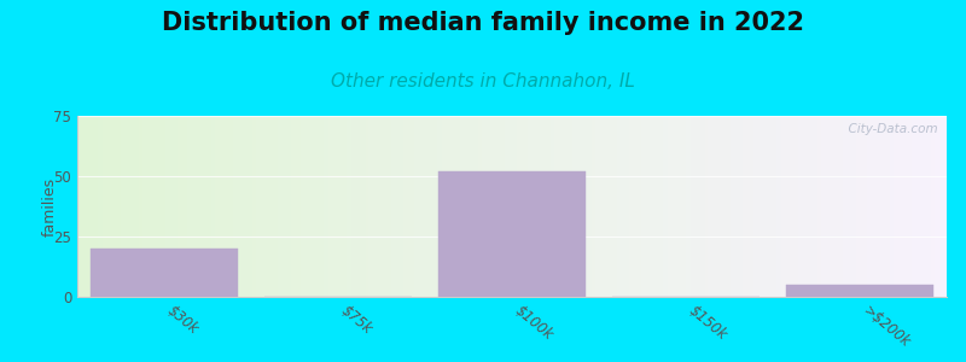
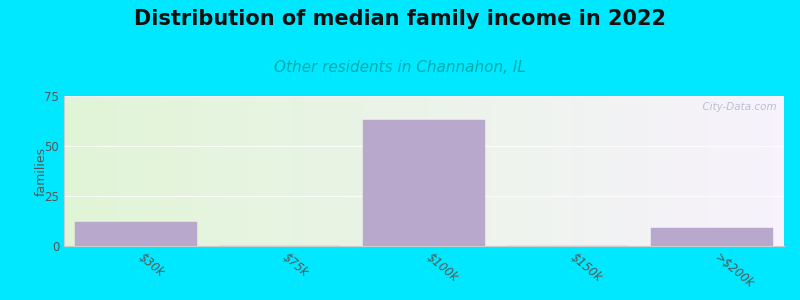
$30k: 20 -> 12
$100k: 52 -> 63
>$200k: 5 -> 9
